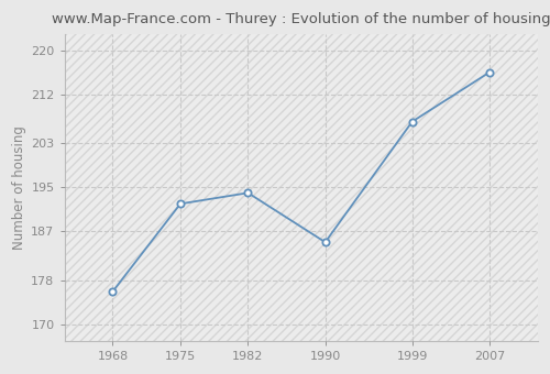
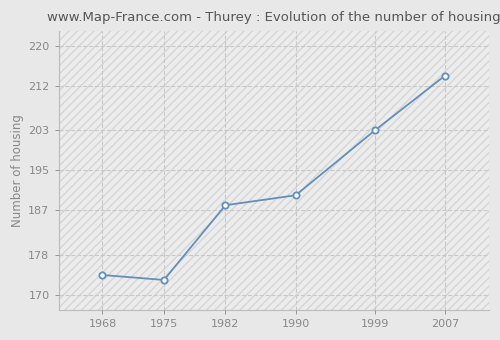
1968: 176 -> 174
1975: 192 -> 173
1982: 194 -> 188
1990: 185 -> 190
1999: 207 -> 203
2007: 216 -> 214
